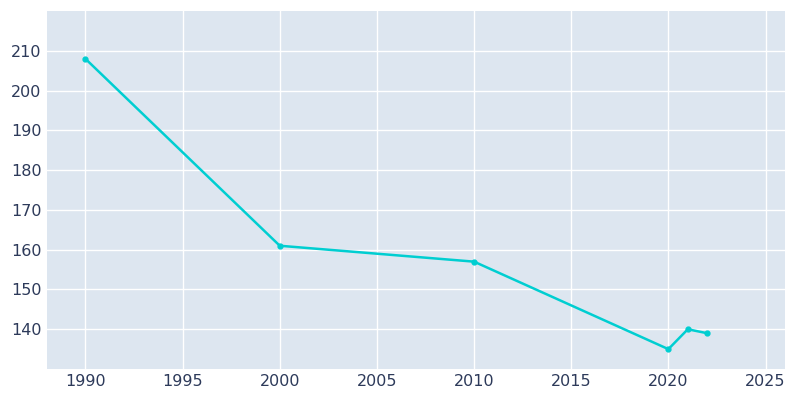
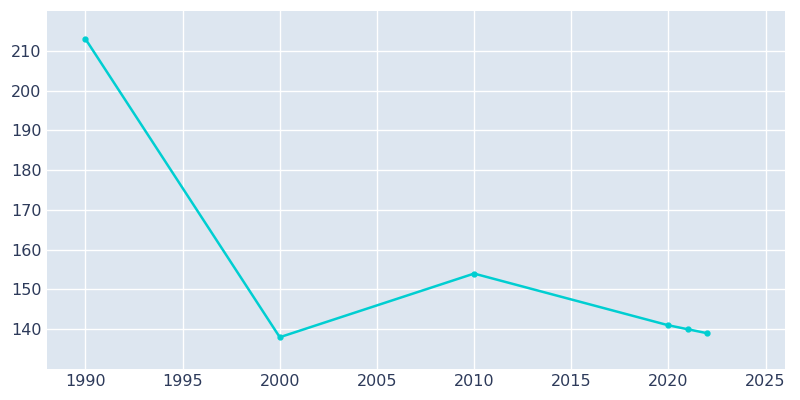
1990: 208 -> 213
2000: 161 -> 138
2010: 157 -> 154
2020: 135 -> 141
